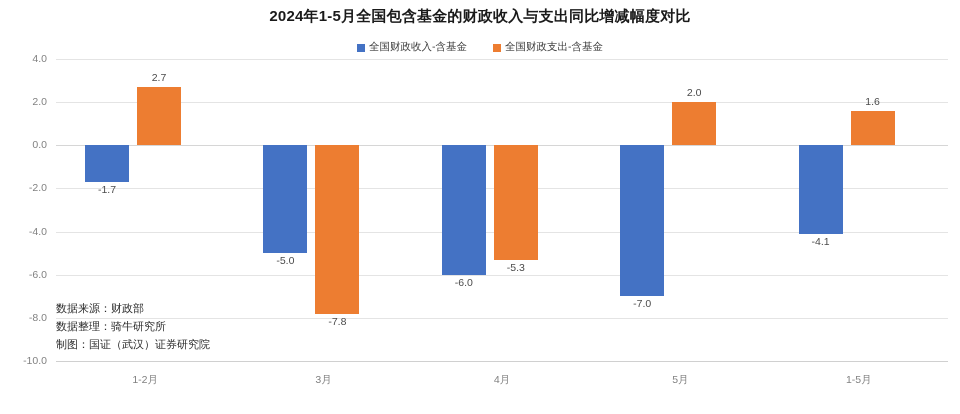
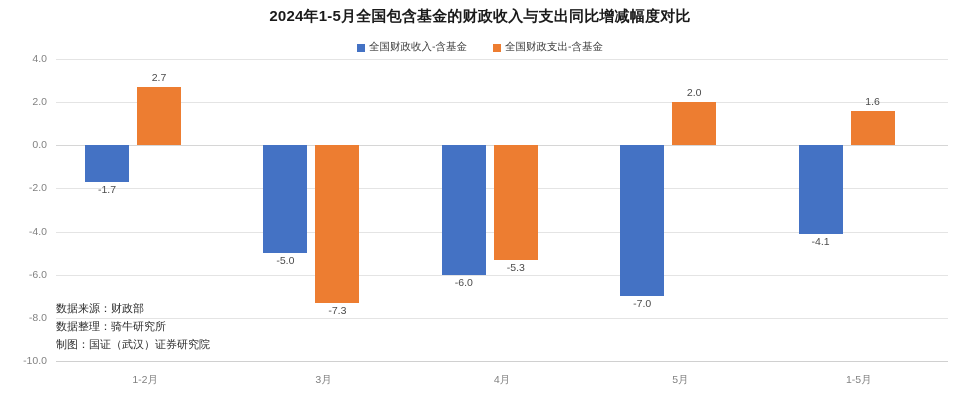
全国财政支出-含基金/3月: -7.8 -> -7.3
